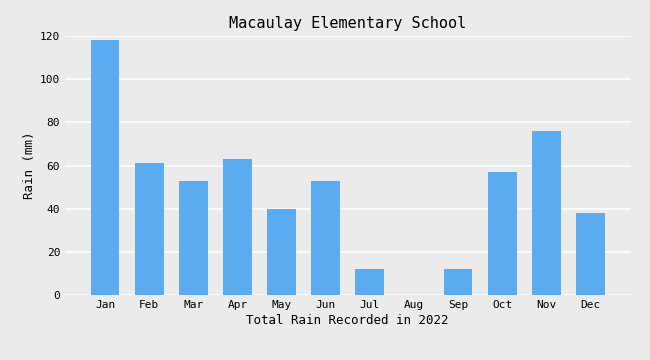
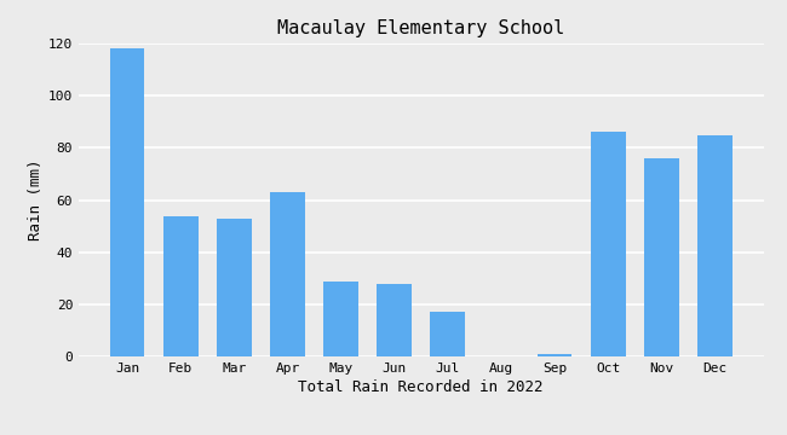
Feb: 61 -> 54
May: 40 -> 29
Jun: 53 -> 28
Jul: 12 -> 17
Sep: 12 -> 1
Oct: 57 -> 86
Dec: 38 -> 85
